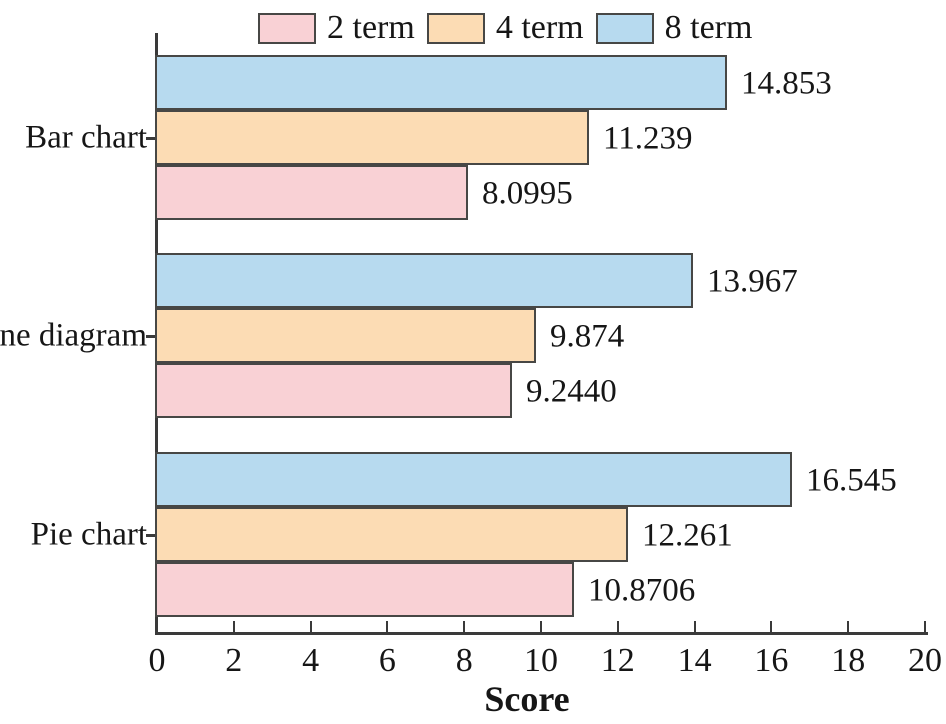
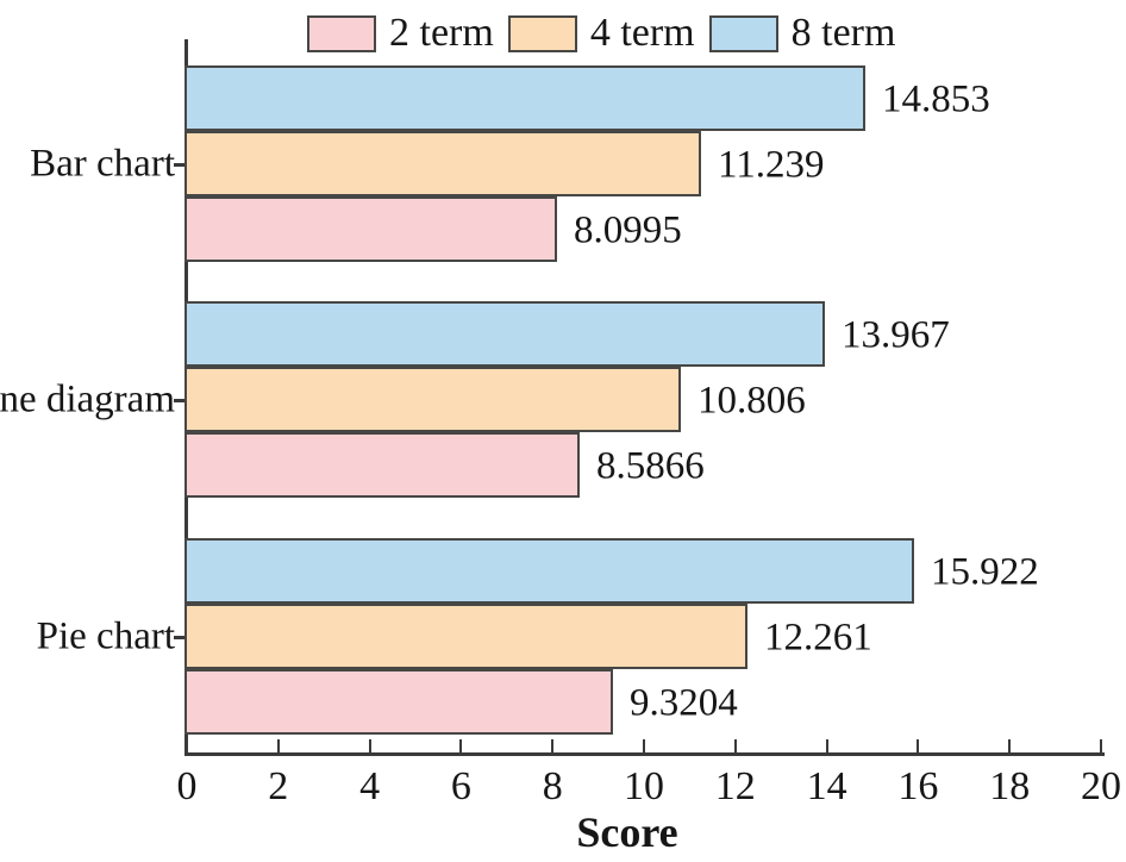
2 term/ne diagram: 9.2440 -> 8.5866
4 term/ne diagram: 9.874 -> 10.806
2 term/Pie chart: 10.8706 -> 9.3204
8 term/Pie chart: 16.545 -> 15.922
